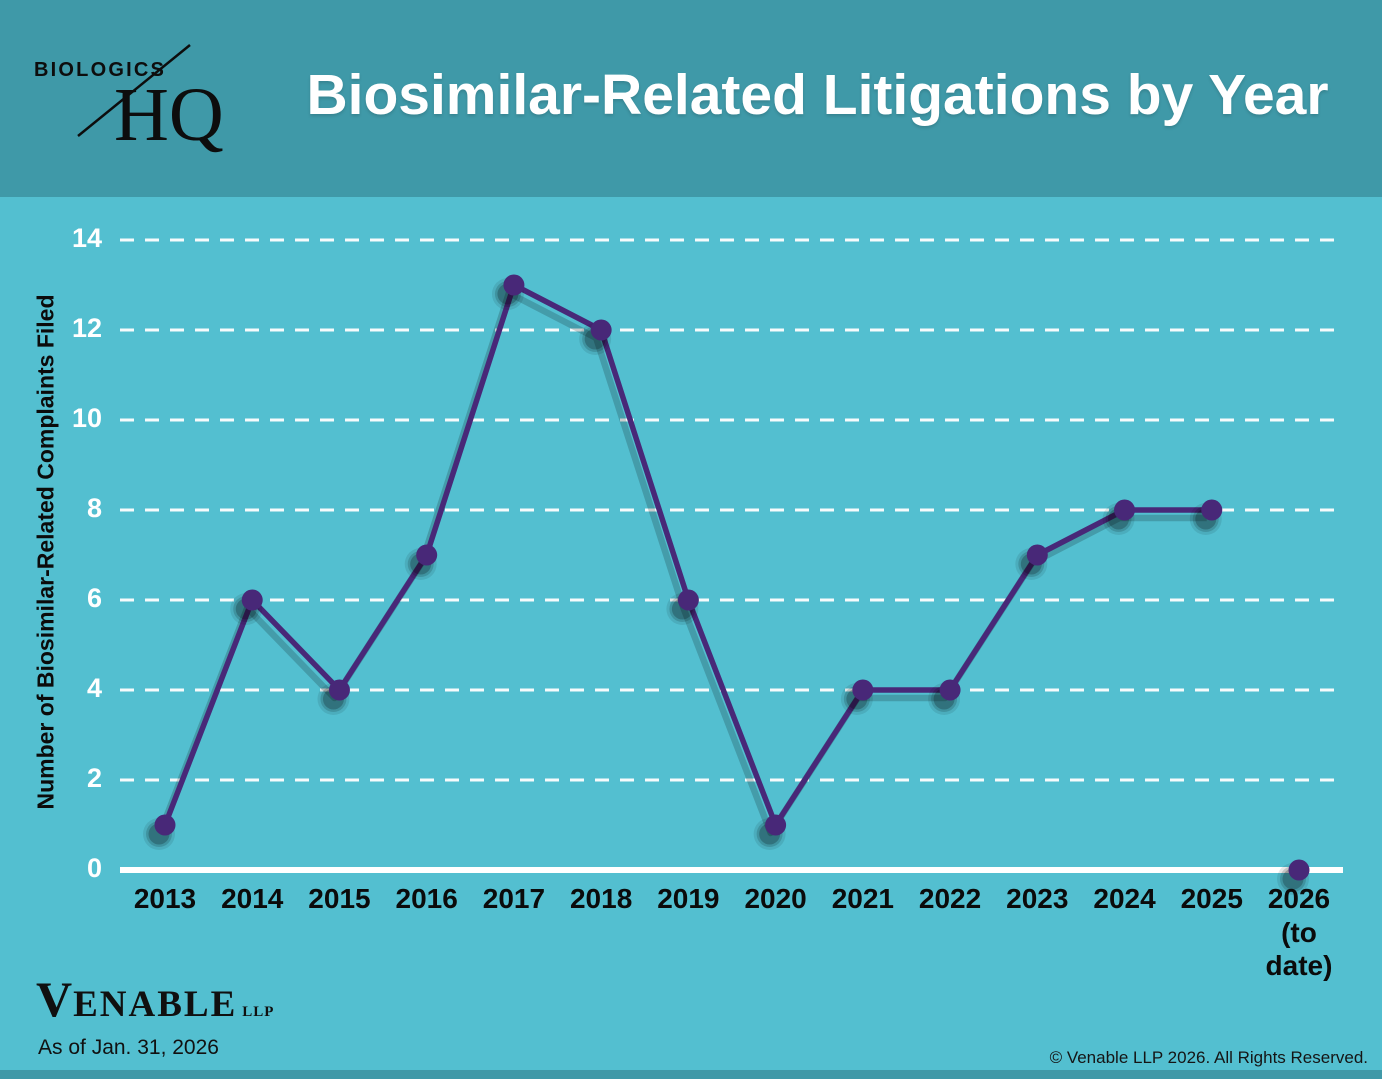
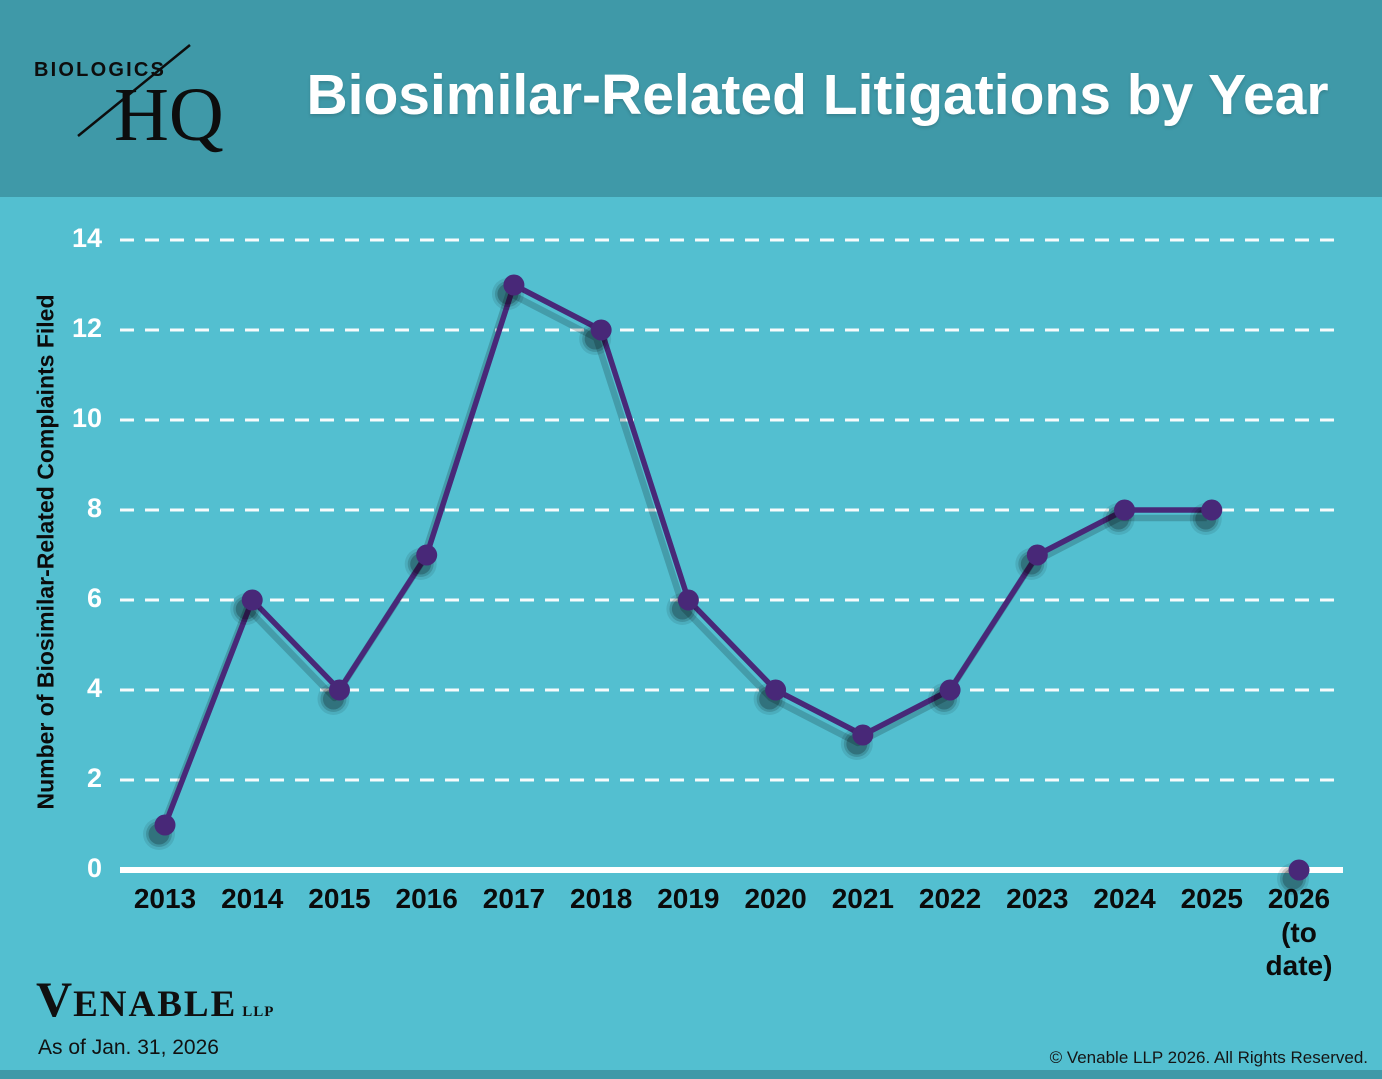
2020: 1 -> 4
2021: 4 -> 3
